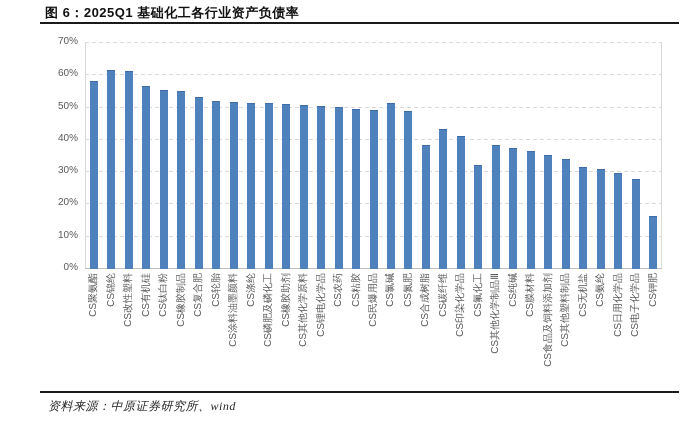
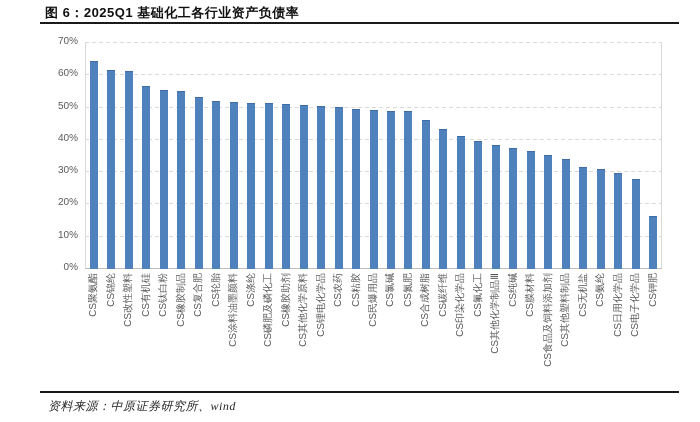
CS聚氨酯: 58% -> 64%
CS氯碱: 51% -> 49%
CS合成树脂: 38% -> 46%
CS氟化工: 32% -> 39%
